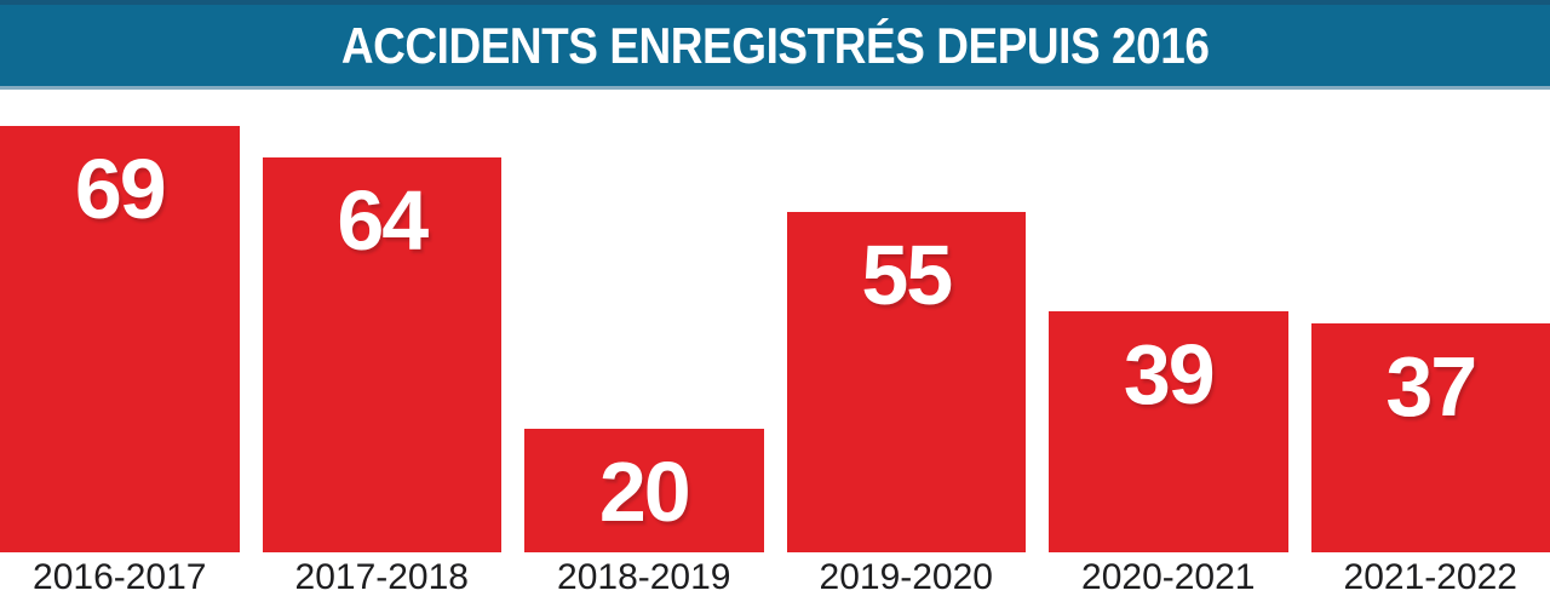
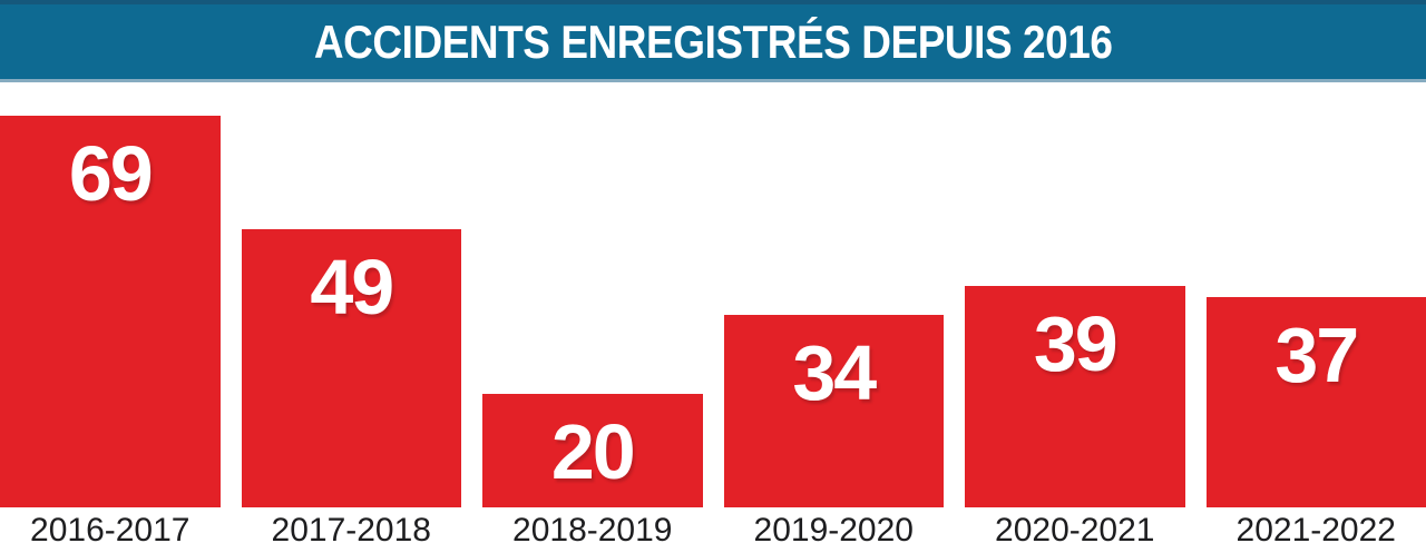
2017-2018: 64 -> 49
2019-2020: 55 -> 34
